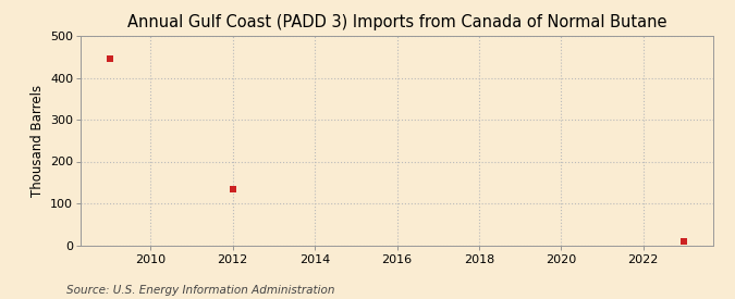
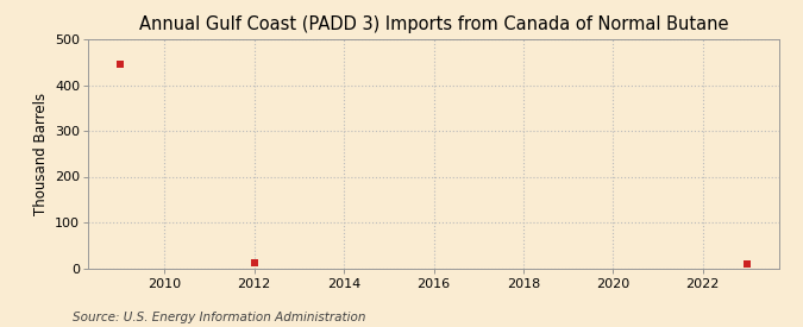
2012: 135 -> 11
